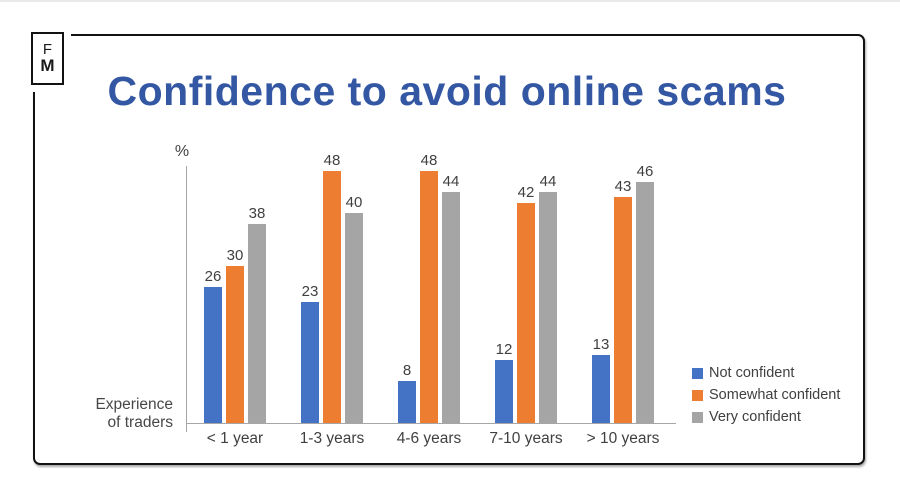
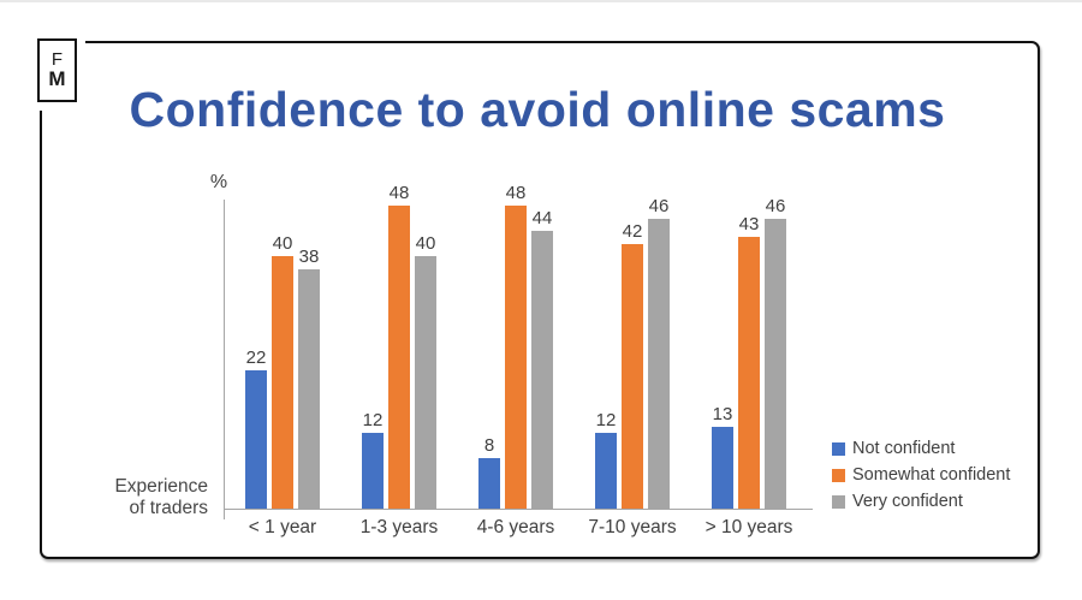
Not confident/< 1 year: 26 -> 22
Somewhat confident/< 1 year: 30 -> 40
Not confident/1-3 years: 23 -> 12
Very confident/7-10 years: 44 -> 46
